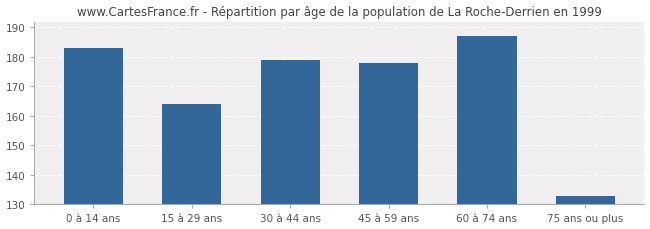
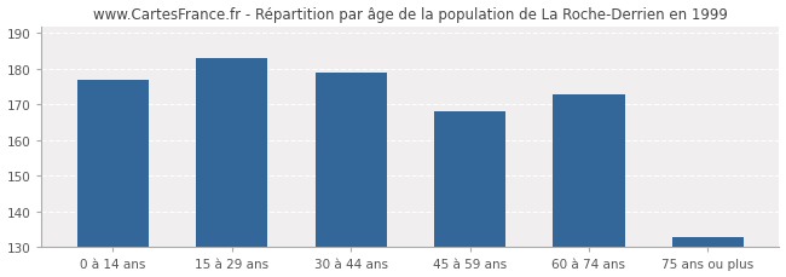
0 à 14 ans: 183 -> 177
15 à 29 ans: 164 -> 183
45 à 59 ans: 178 -> 168
60 à 74 ans: 187 -> 173
